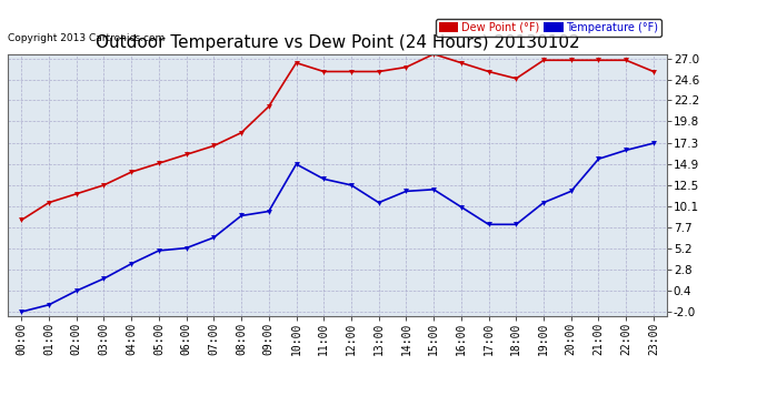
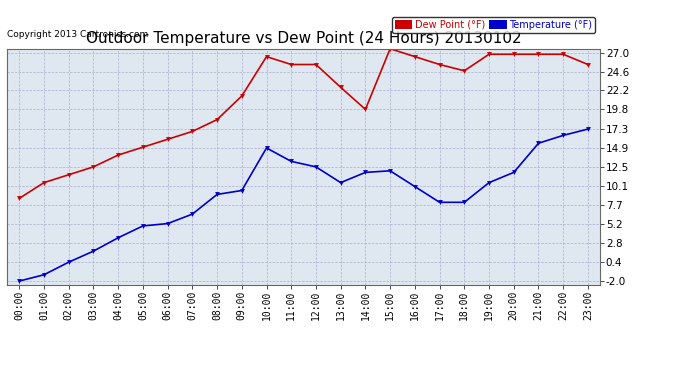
Dew Point (°F)/13:00: 25.5 -> 22.6
Dew Point (°F)/14:00: 26.0 -> 19.8
